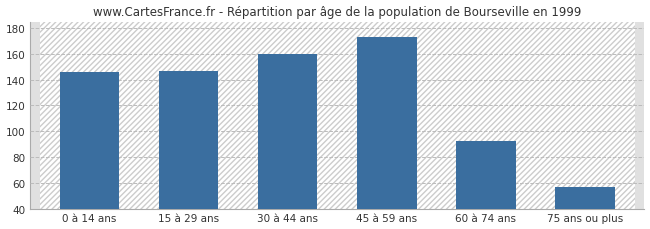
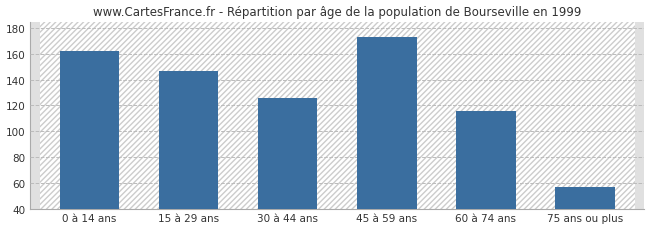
0 à 14 ans: 146 -> 162
30 à 44 ans: 160 -> 126
60 à 74 ans: 92 -> 116
